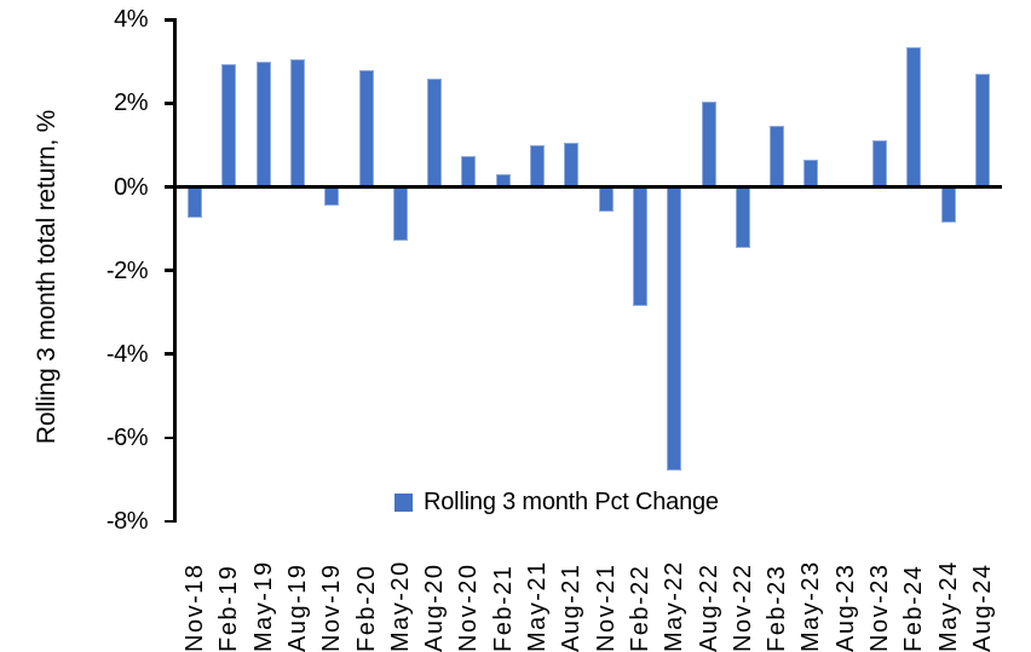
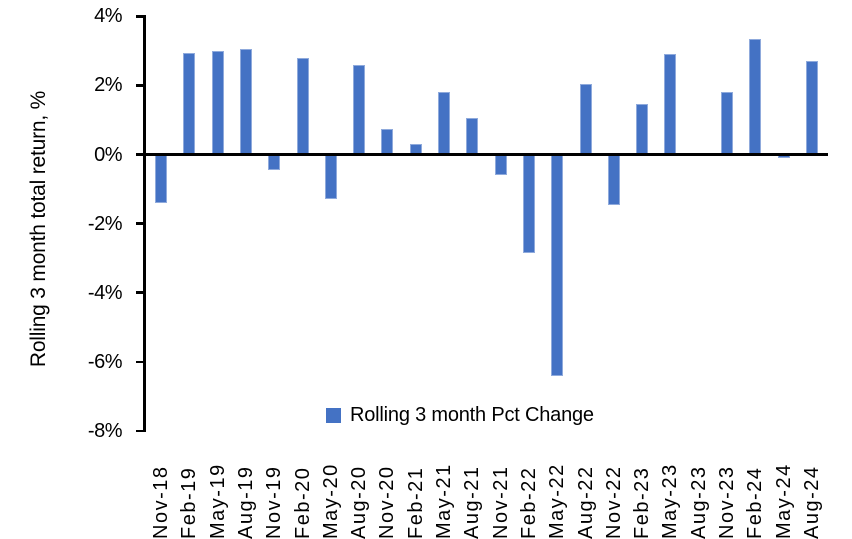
Nov-18: -0.8% -> -1.4%
May-21: 1.0% -> 1.8%
May-22: -6.8% -> -6.4%
May-23: 0.7% -> 2.9%
Nov-23: 1.1% -> 1.8%
May-24: -0.8% -> -0.1%
